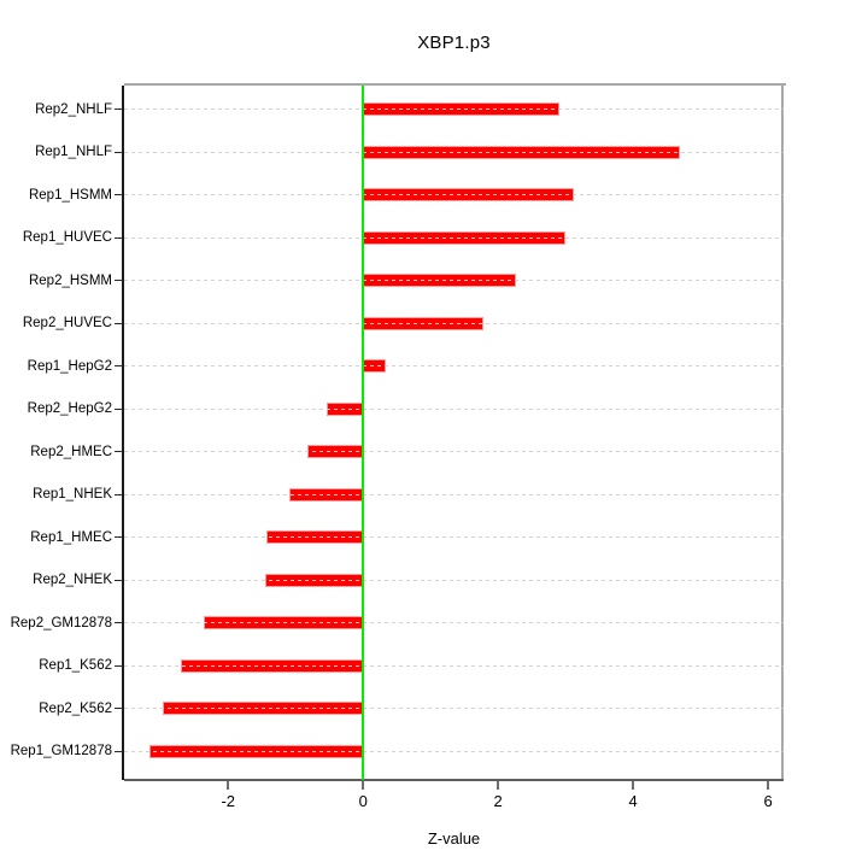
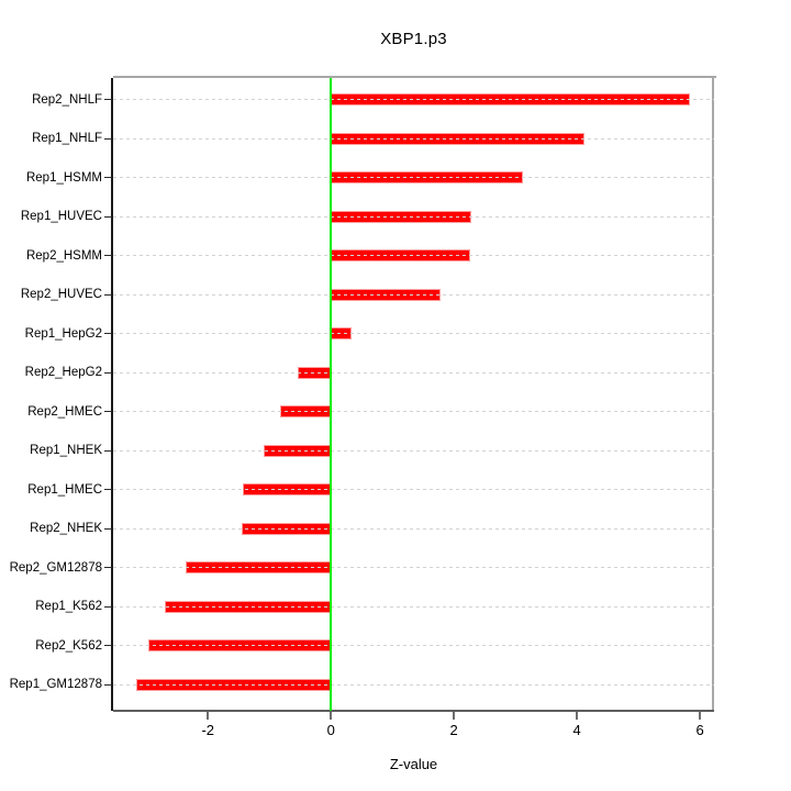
Rep2_NHLF: 2.9 -> 5.8
Rep1_NHLF: 4.7 -> 4.1
Rep1_HUVEC: 3.0 -> 2.3
